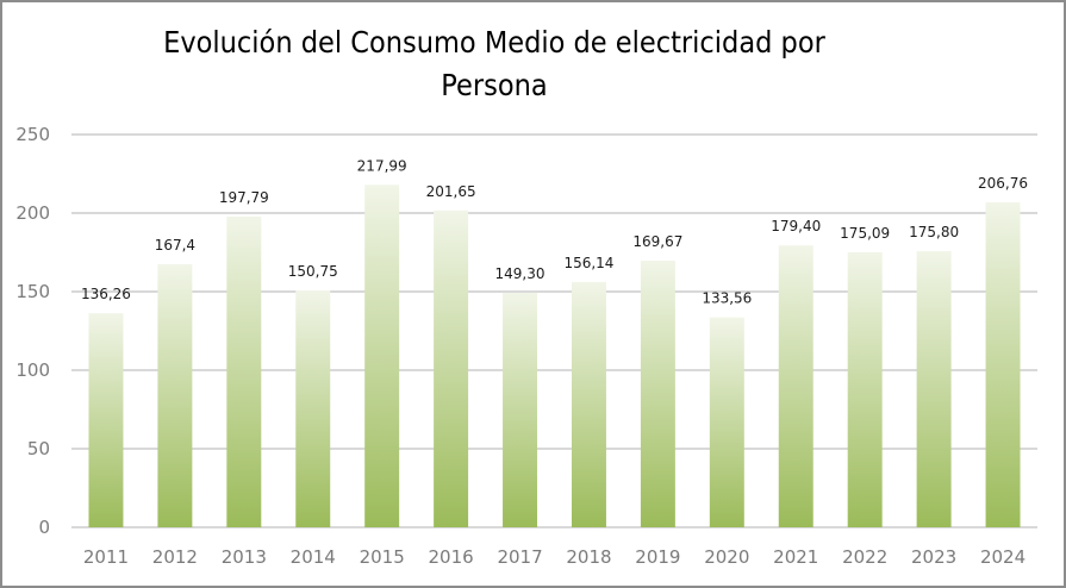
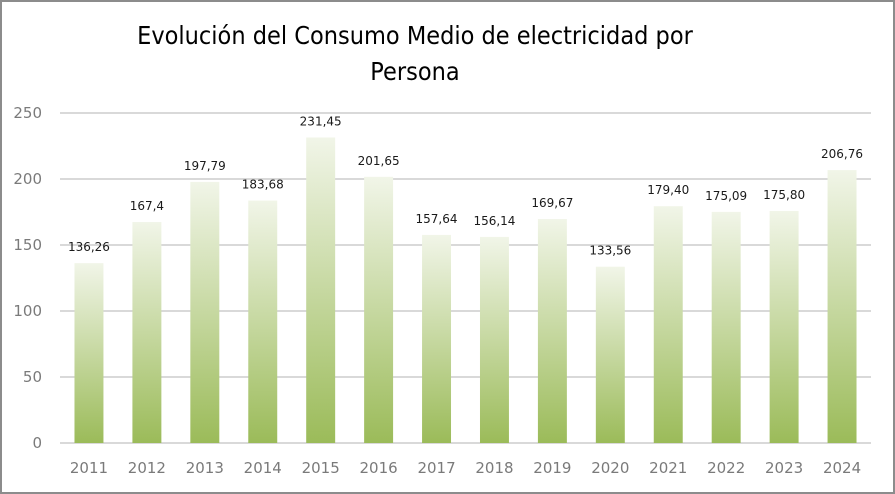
2014: 150,75 -> 183,68
2015: 217,99 -> 231,45
2017: 149,30 -> 157,64
